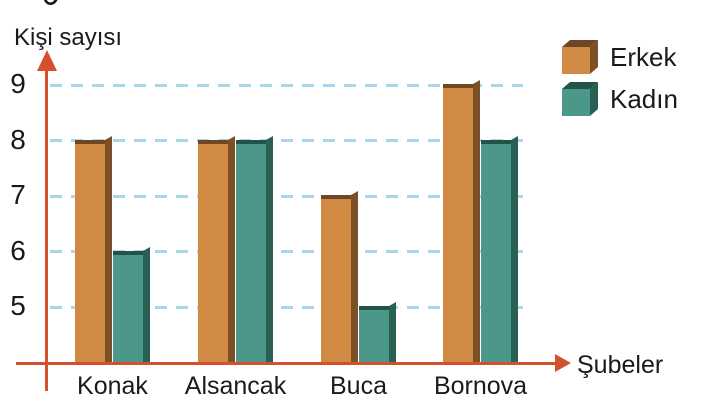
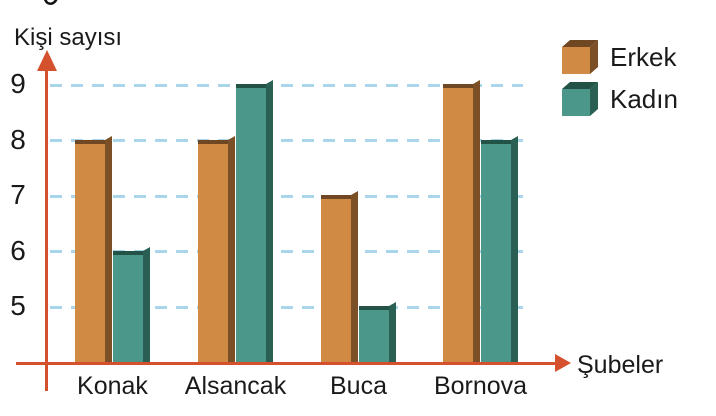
Kadın/Alsancak: 8 -> 9
